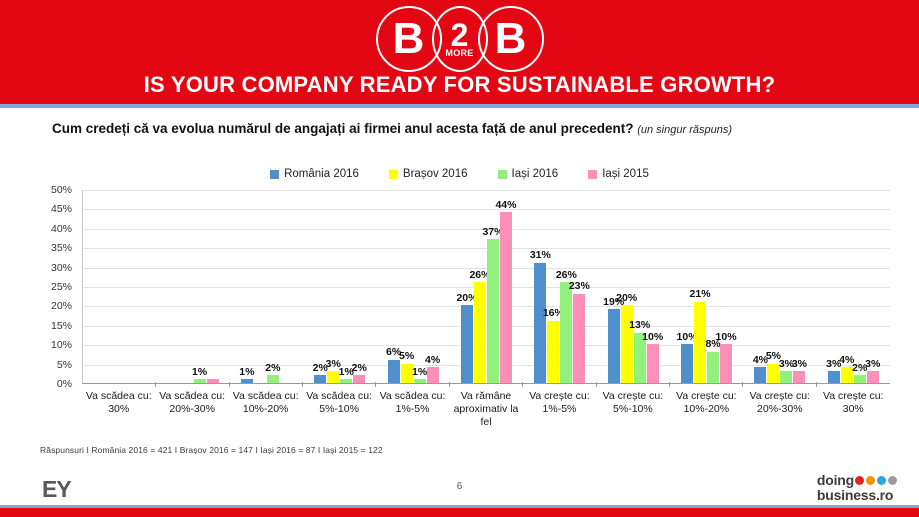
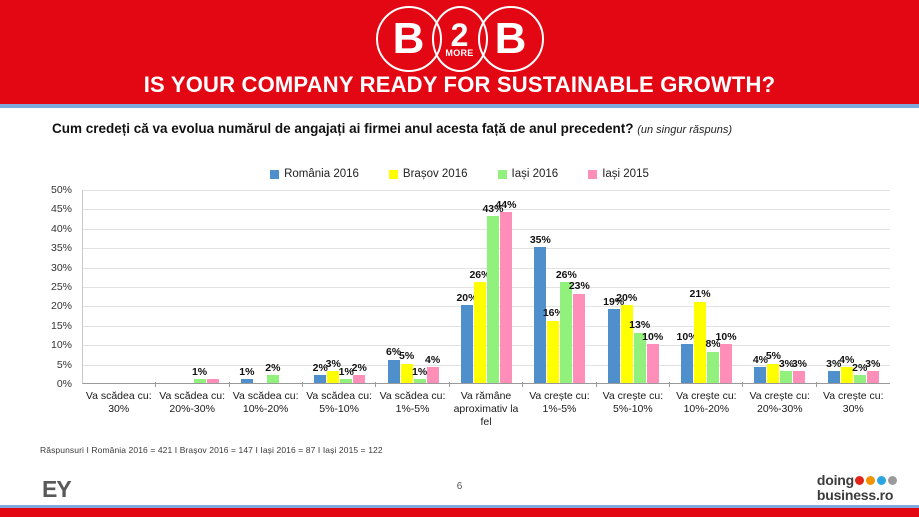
Iași 2016/Va rămâne aproximativ la fel: 37% -> 43%
România 2016/Va crește cu: 1%-5%: 31% -> 35%
